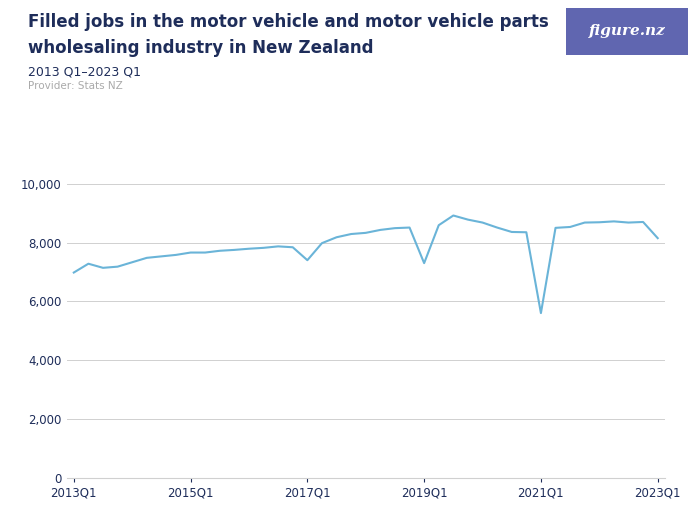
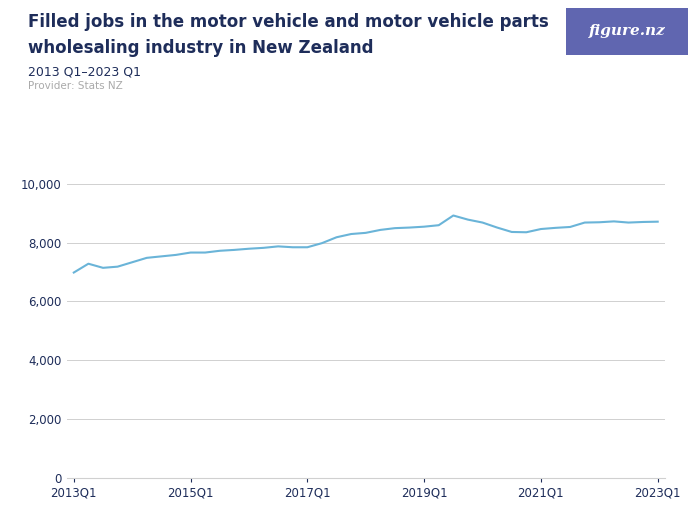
2017Q1: 7,400 -> 7,840
2019Q1: 7,300 -> 8,540
2021Q1: 5,600 -> 8,460
2023Q1: 8,150 -> 8,710
